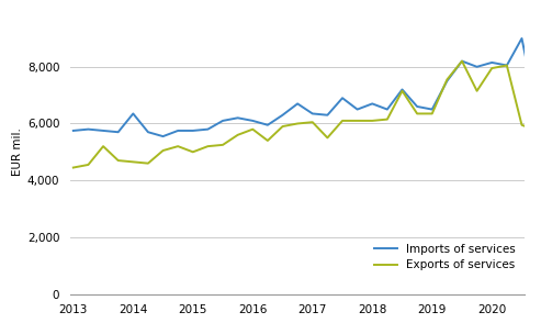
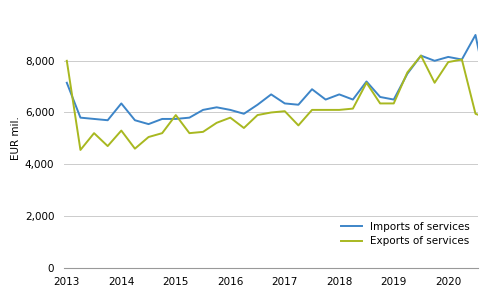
Imports of services/2013: 5,750 -> 7,150
Exports of services/2013: 4,450 -> 8,000
Exports of services/2014: 4,650 -> 5,300
Exports of services/2015: 5,000 -> 5,900
